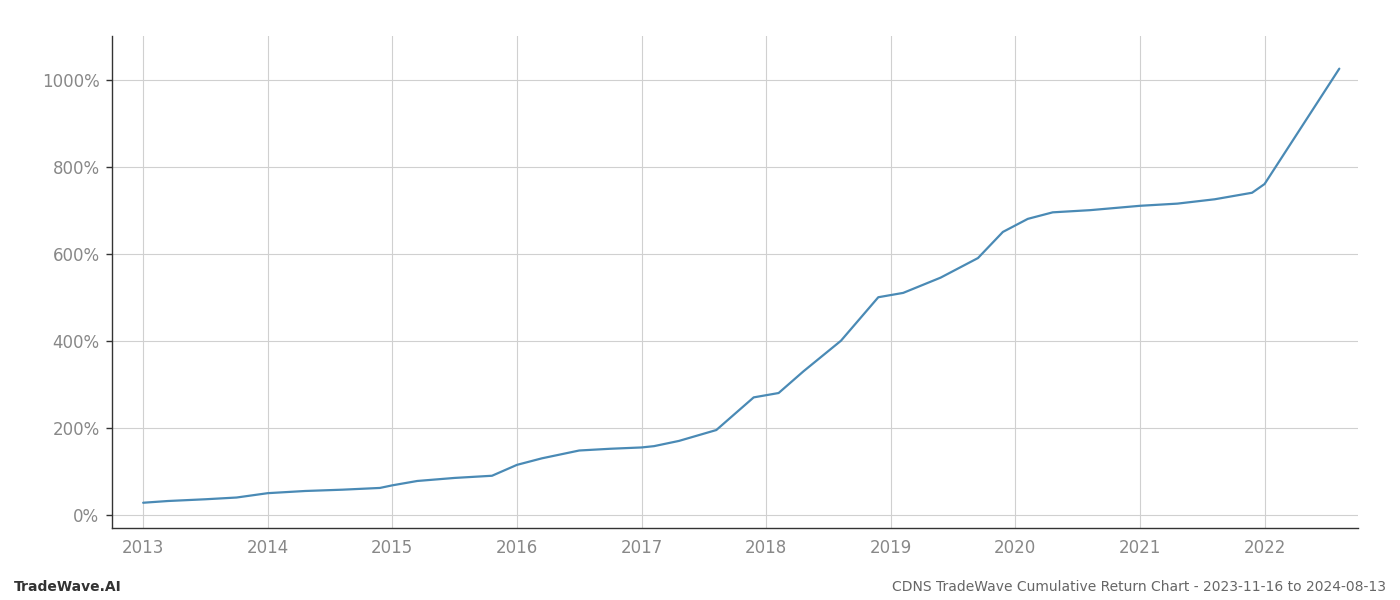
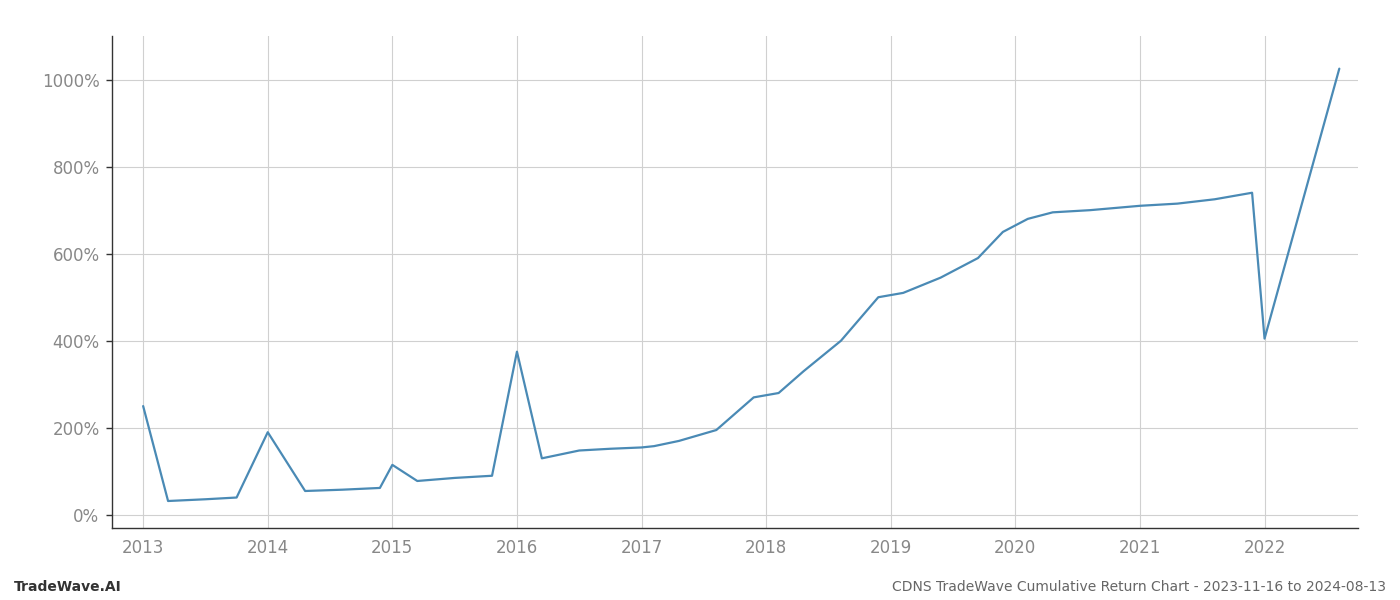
2013: 28% -> 250%
2014: 50% -> 190%
2015: 68% -> 115%
2016: 115% -> 375%
2022: 760% -> 405%
